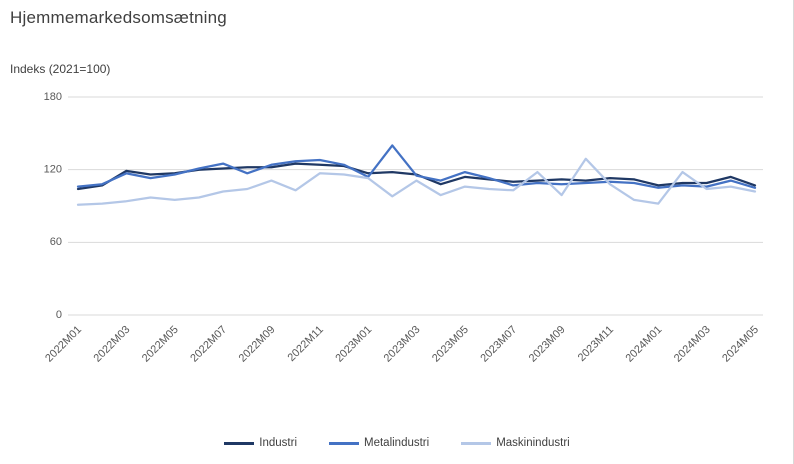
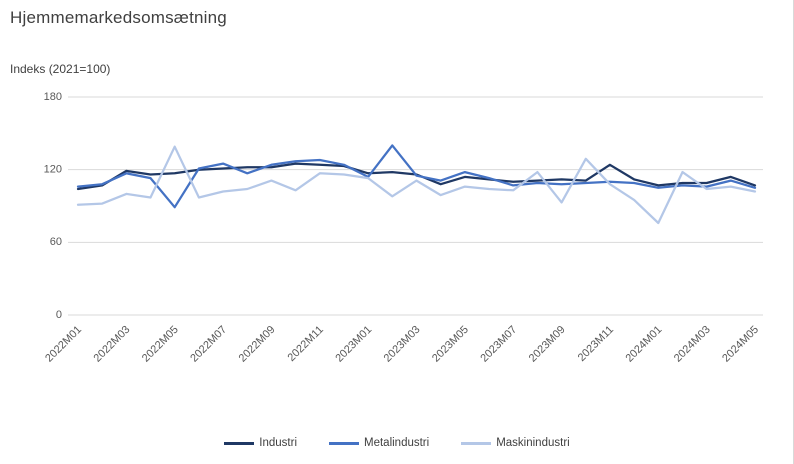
Maskinindustri/2022M03: 94 -> 100
Metalindustri/2022M05: 116 -> 89
Maskinindustri/2022M05: 95 -> 139
Maskinindustri/2023M09: 99 -> 93
Industri/2023M11: 113 -> 124
Maskinindustri/2024M01: 92 -> 76
